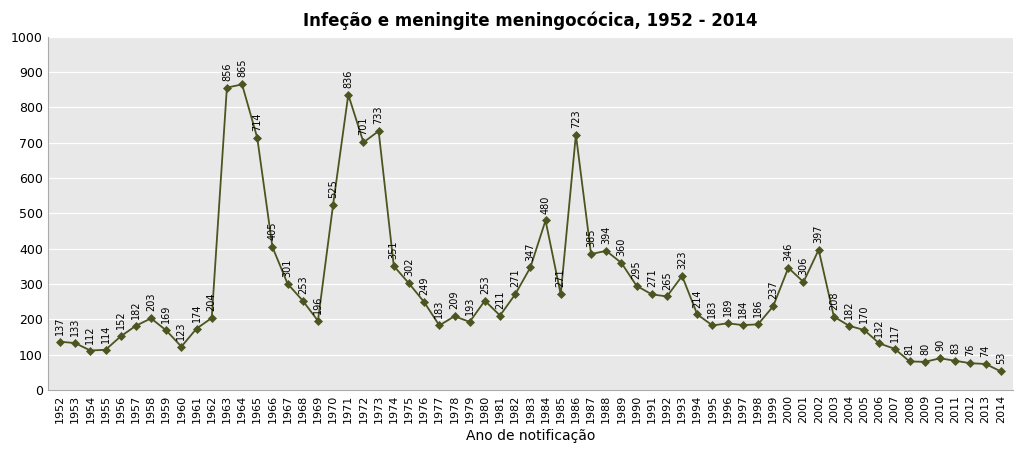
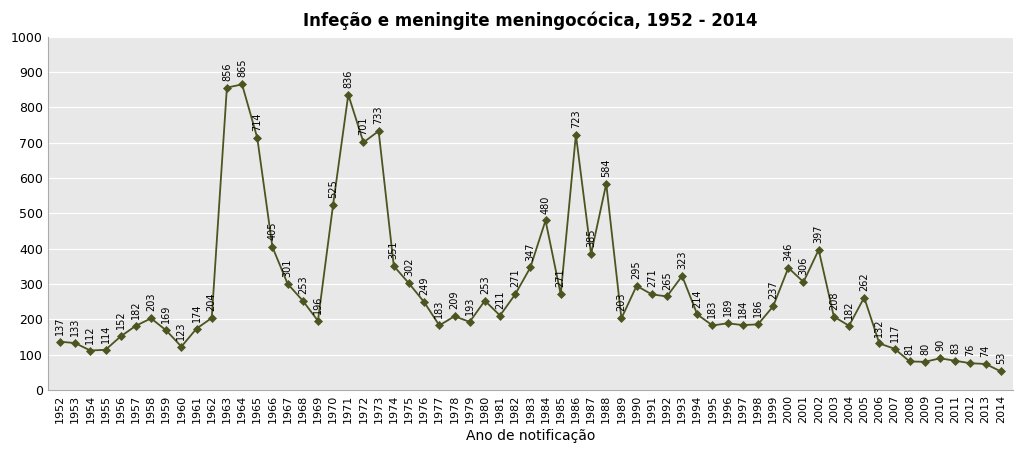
1988: 394 -> 584
1989: 360 -> 203
2005: 170 -> 262
